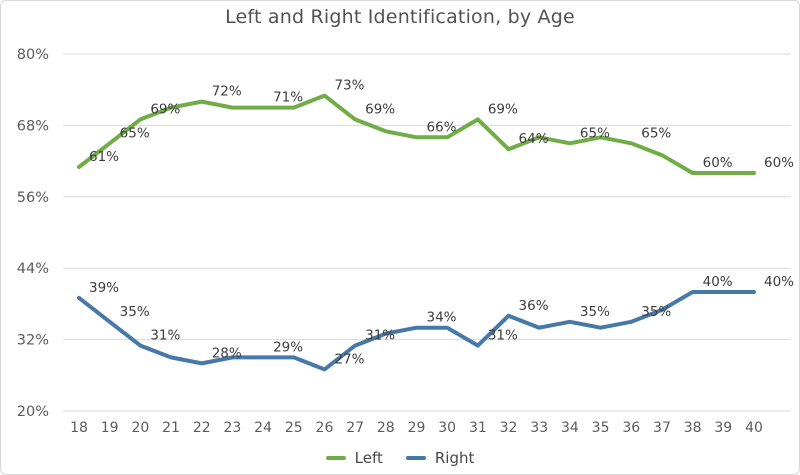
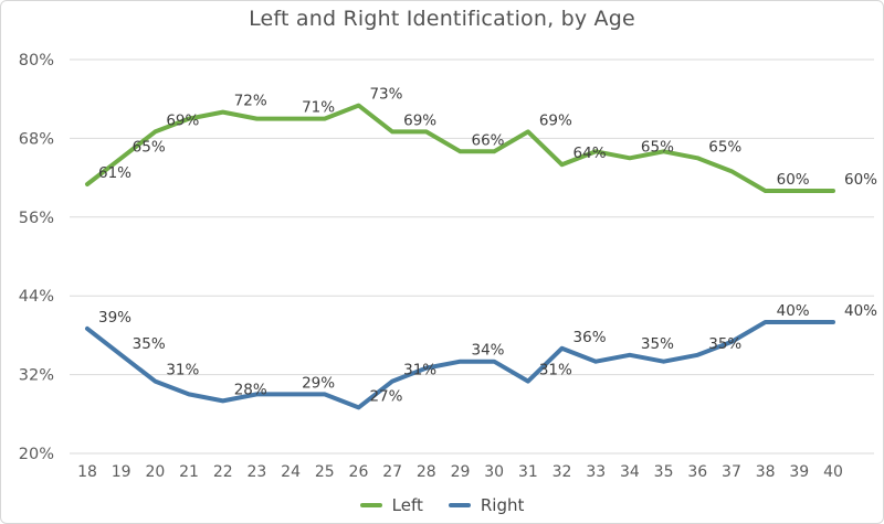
Left/28: 67% -> 69%
